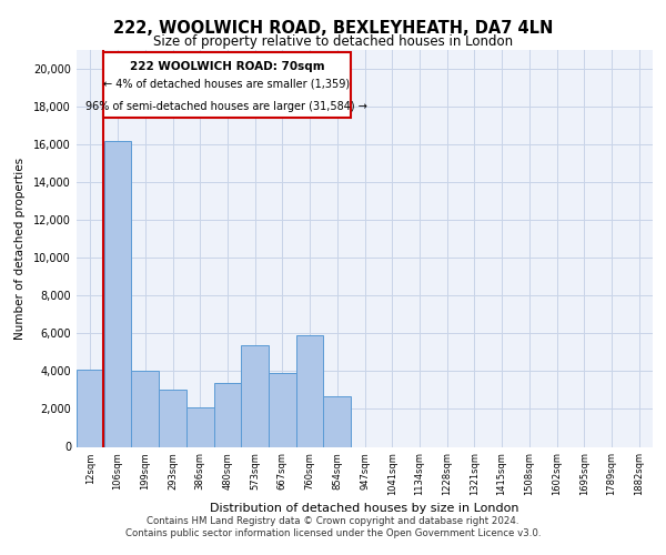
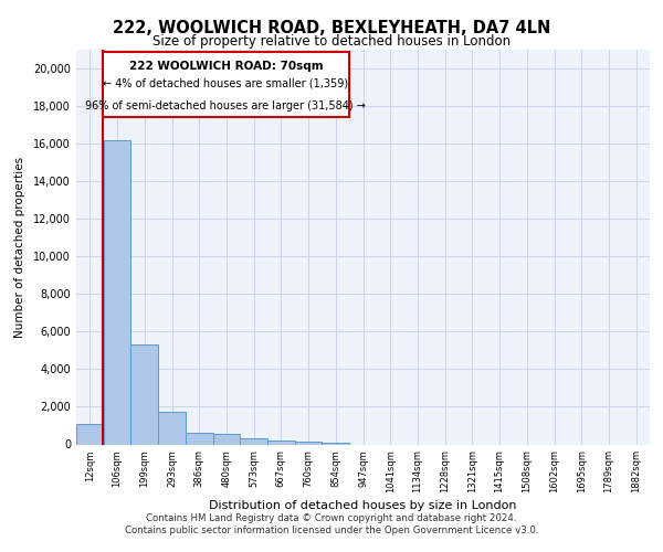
12sqm: 4,100 -> 1,100
199sqm: 4,000 -> 5,300
293sqm: 3,000 -> 1,800
386sqm: 2,100 -> 600
480sqm: 3,400 -> 600
573sqm: 5,400 -> 400
667sqm: 3,900 -> 200
760sqm: 5,900 -> 200
854sqm: 2,700 -> 100
